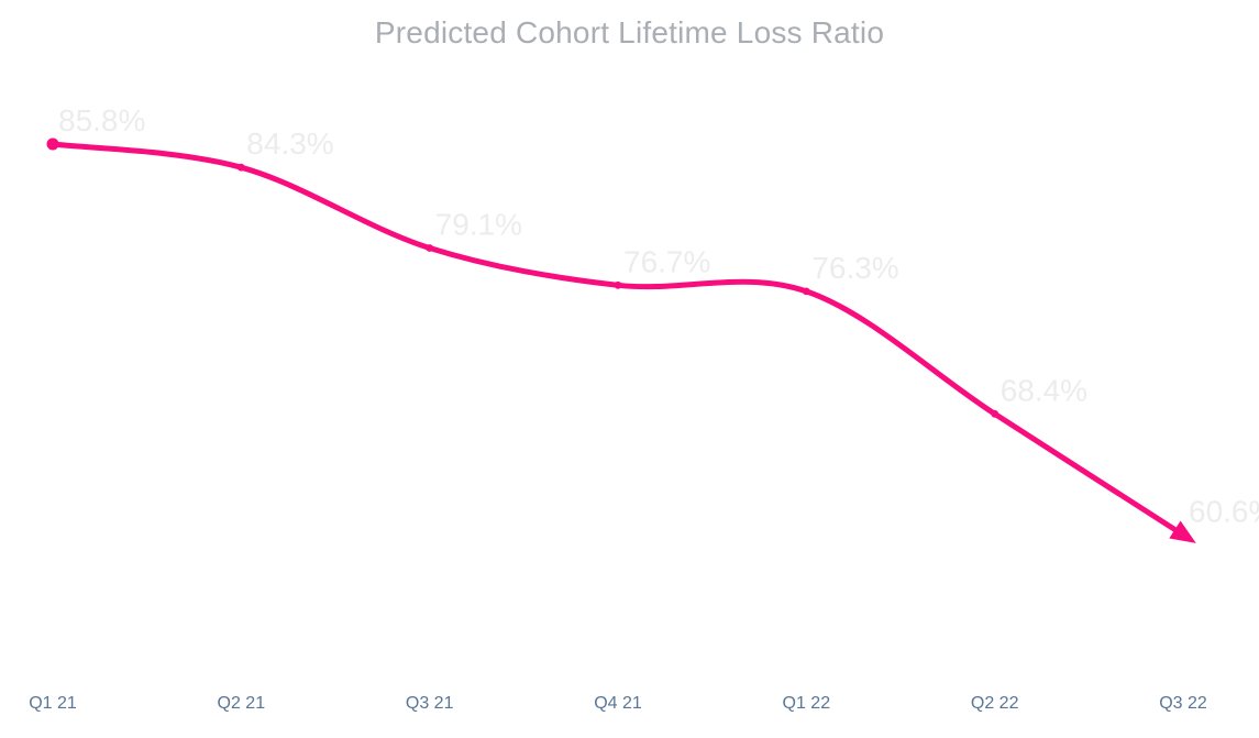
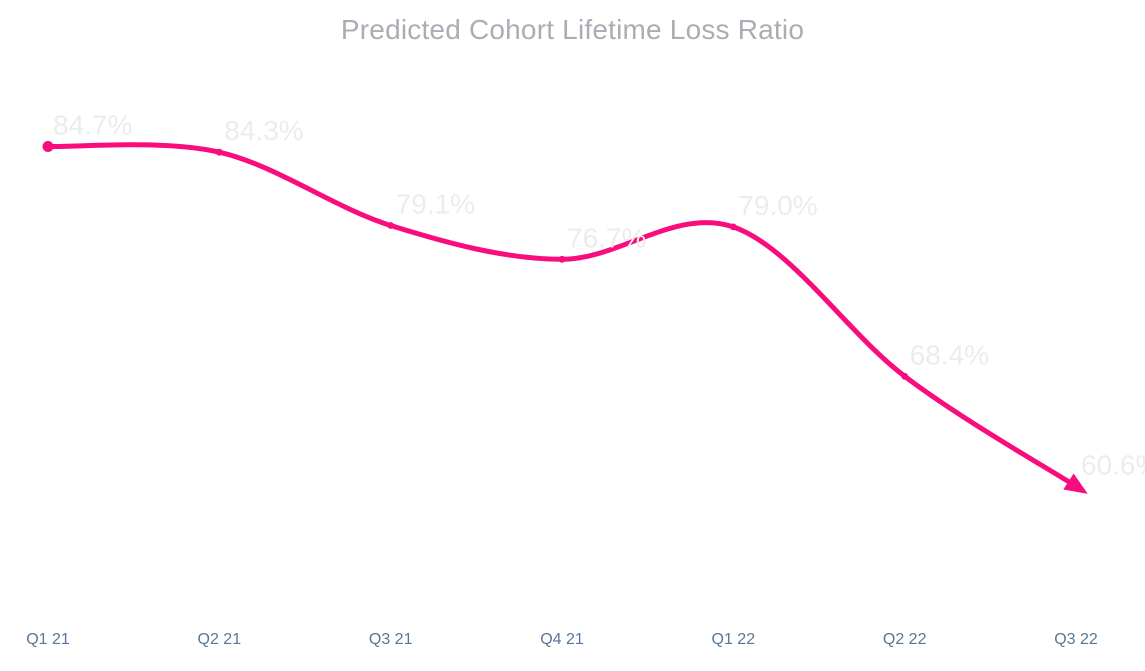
Q1 21: 85.8% -> 84.7%
Q1 22: 76.3% -> 79.0%
